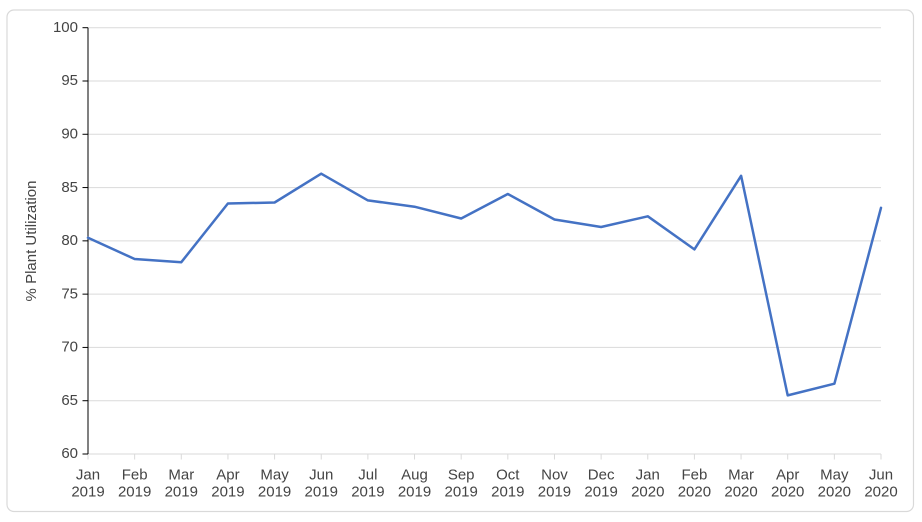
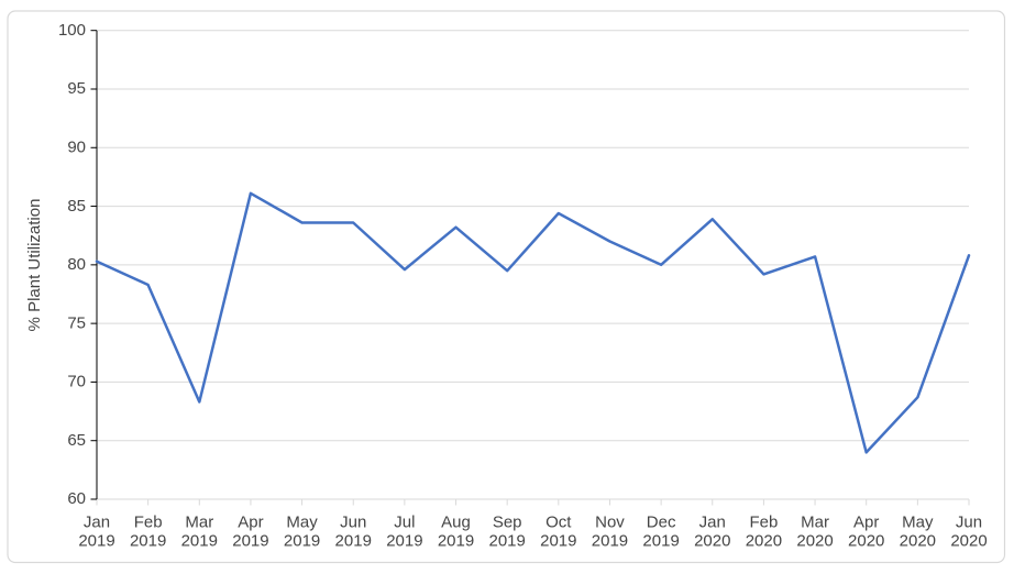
Mar 2019: 78.0 -> 68.3
Apr 2019: 83.5 -> 86.1
Jun 2019: 86.3 -> 83.6
Jul 2019: 83.8 -> 79.6
Sep 2019: 82.1 -> 79.5
Dec 2019: 81.3 -> 80.0
Jan 2020: 82.3 -> 83.9
Mar 2020: 86.1 -> 80.7
Apr 2020: 65.5 -> 64.0
May 2020: 66.6 -> 68.7
Jun 2020: 83.1 -> 80.8
